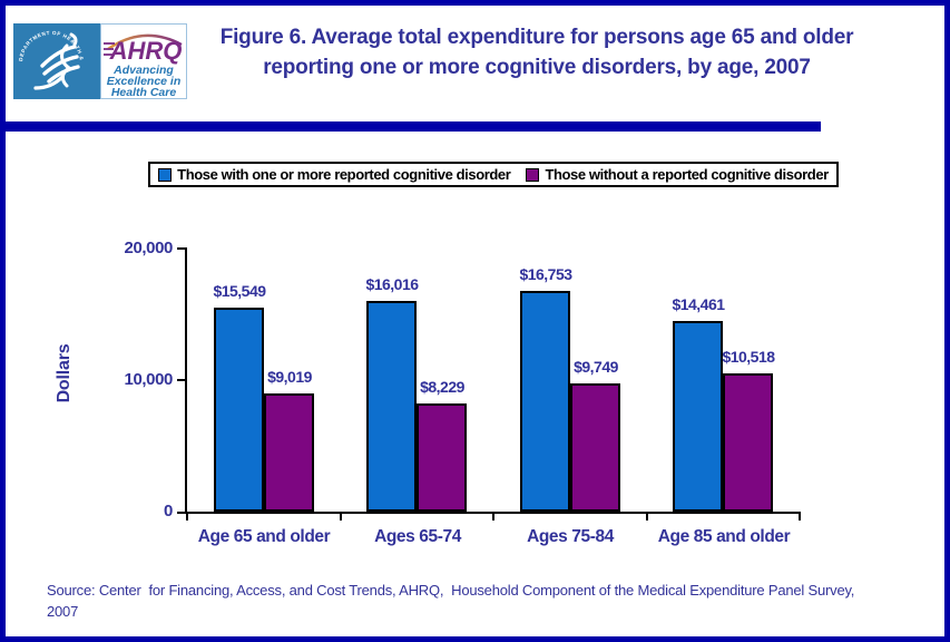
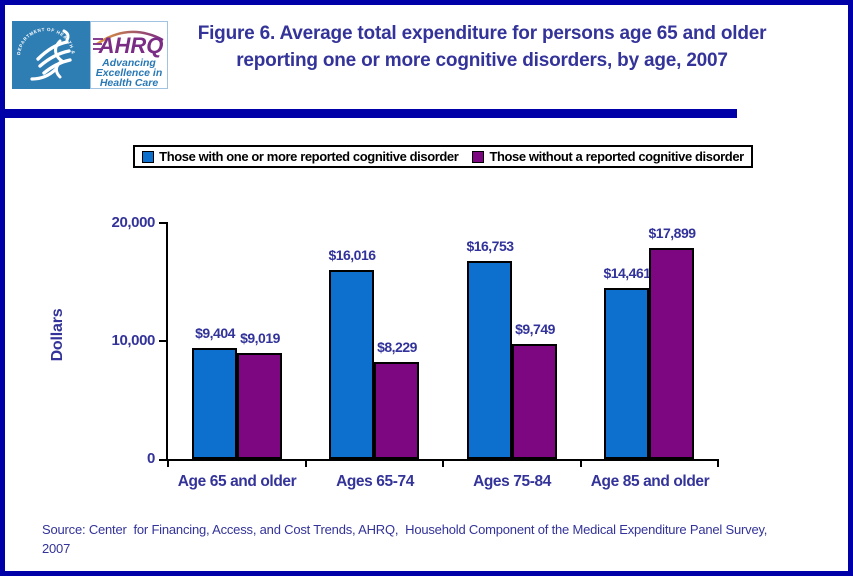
Those with one or more reported cognitive disorder/Age 65 and older: $15,549 -> $9,404
Those without a reported cognitive disorder/Age 85 and older: $10,518 -> $17,899
